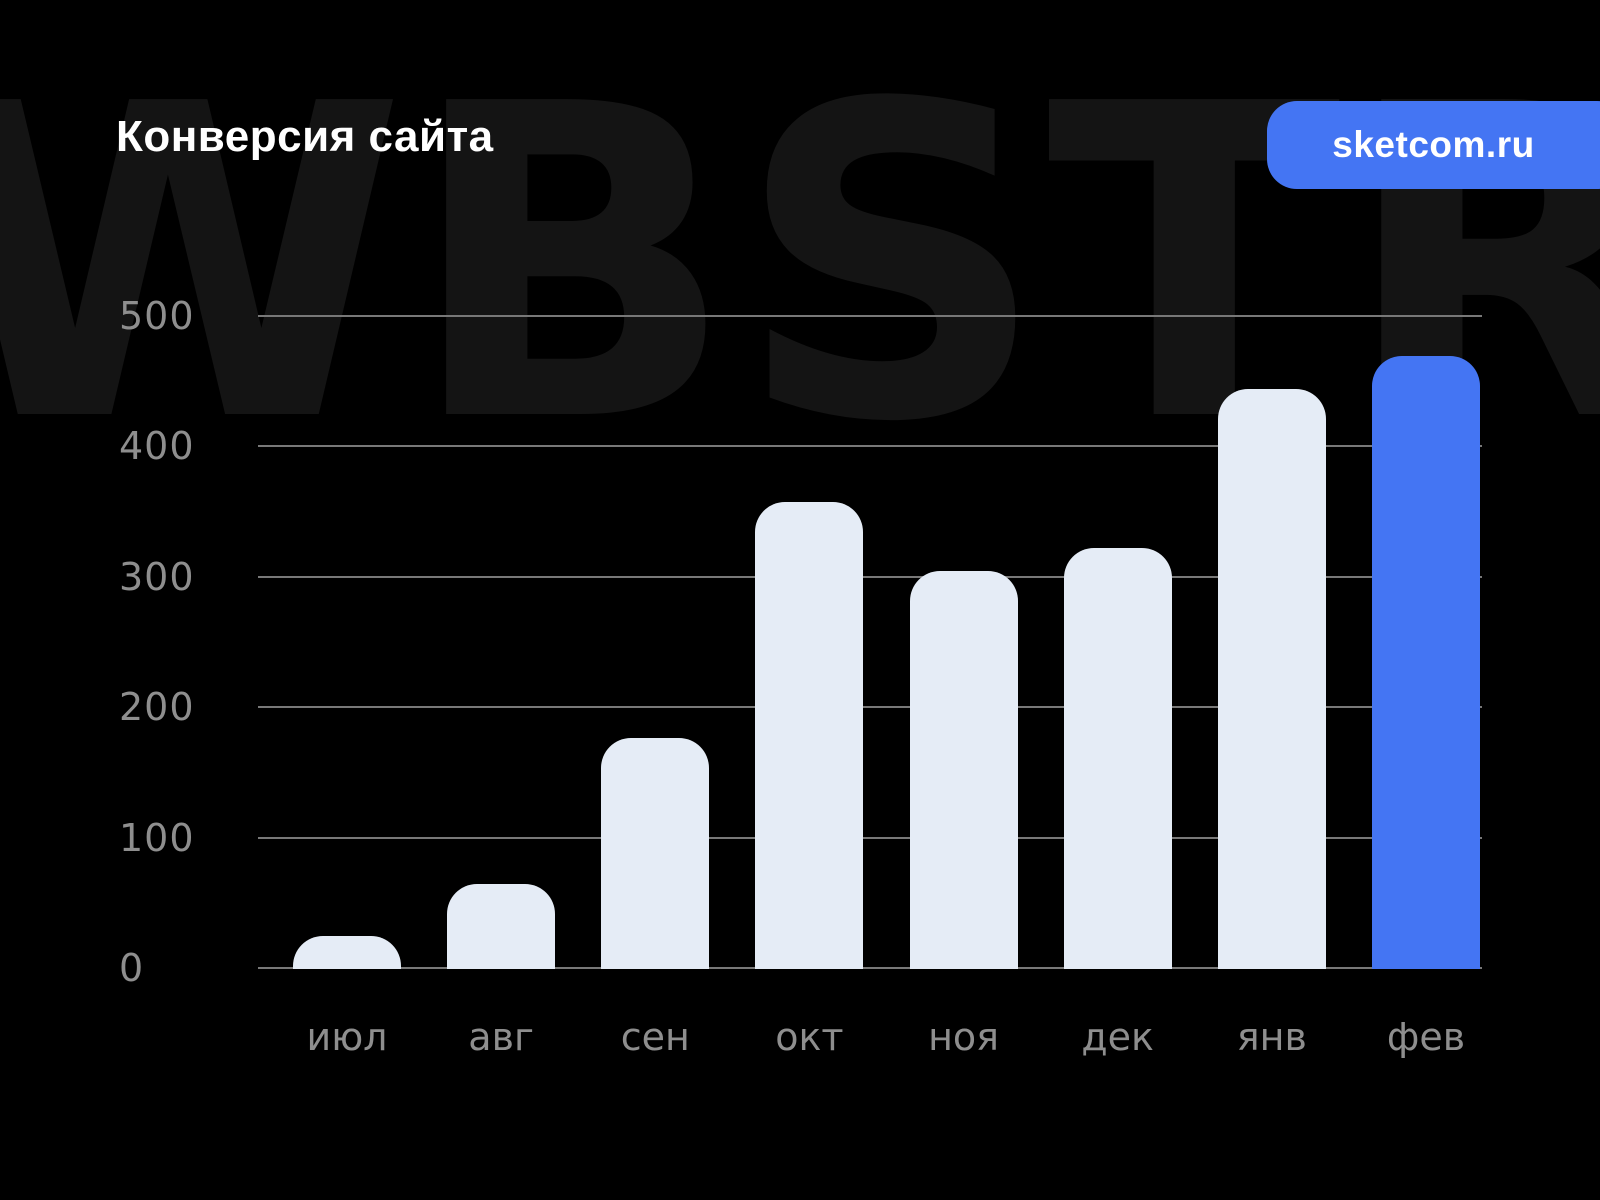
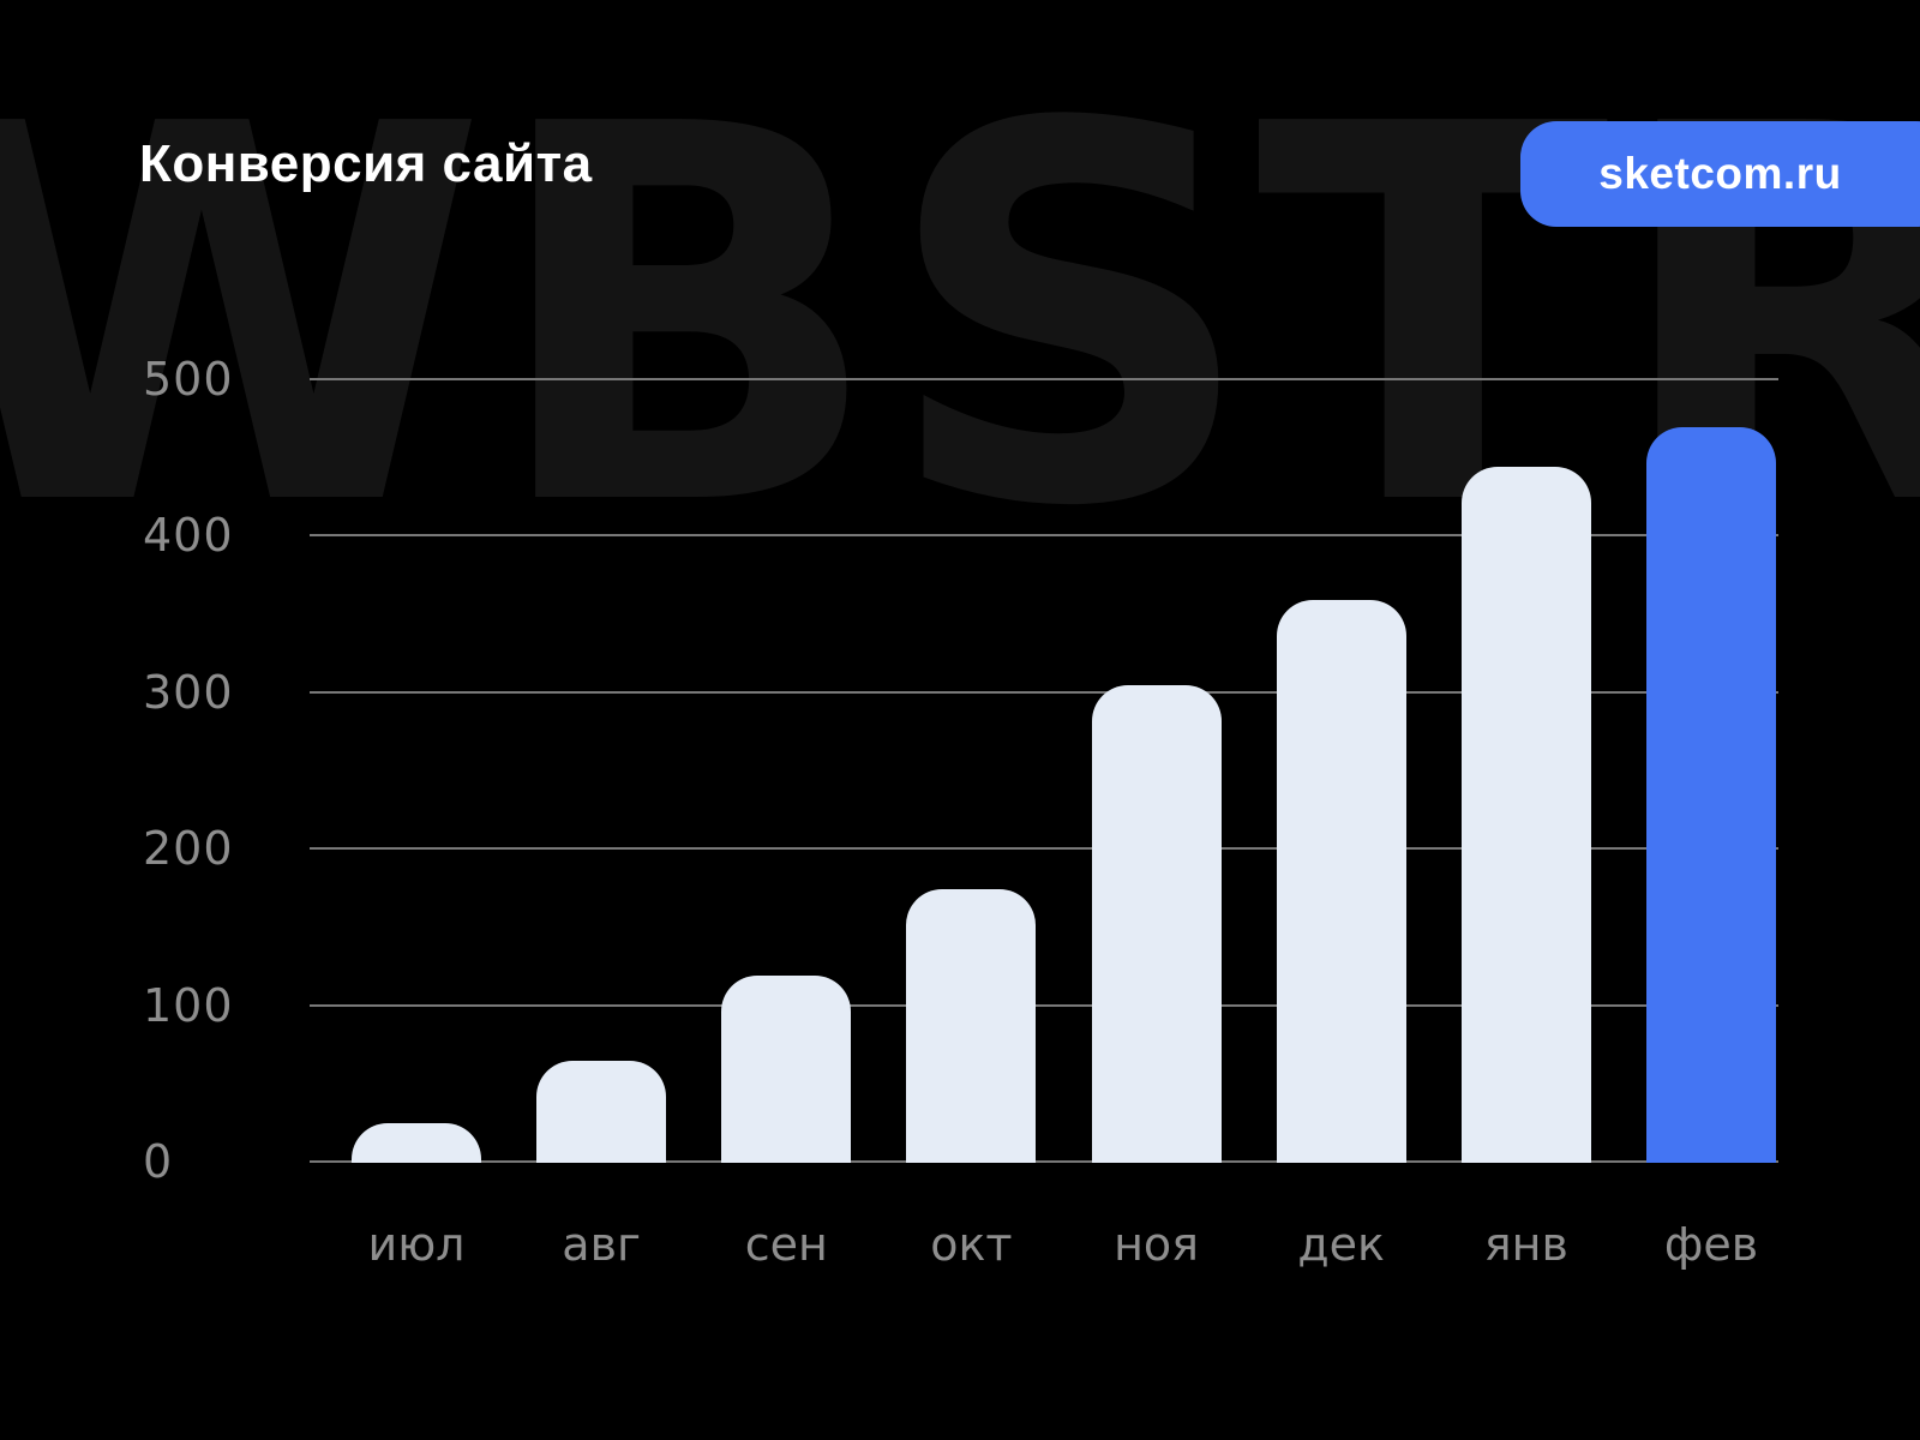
сен: 177 -> 120
окт: 358 -> 175
дек: 323 -> 360
